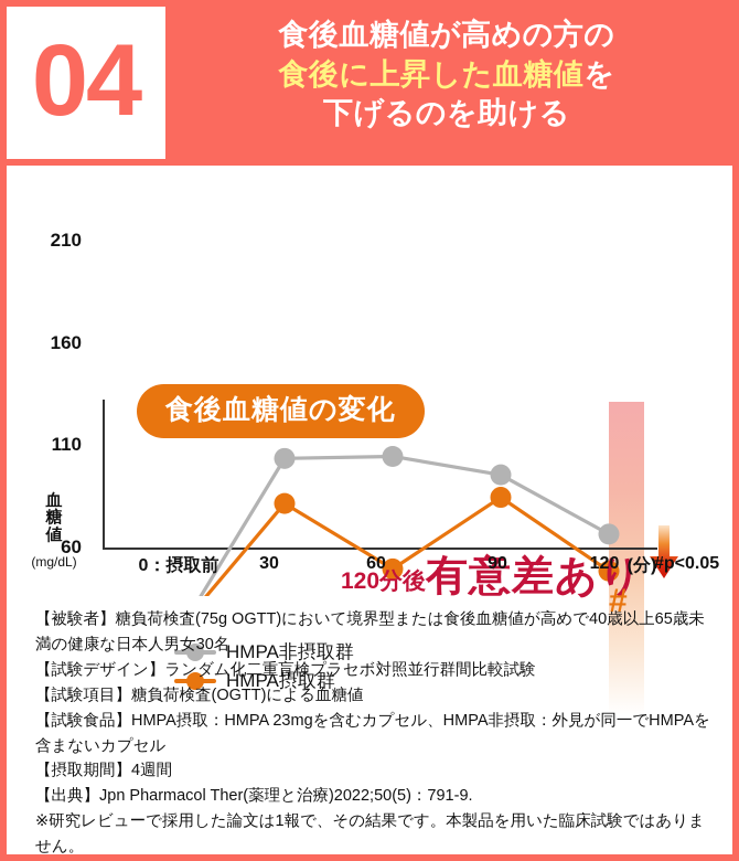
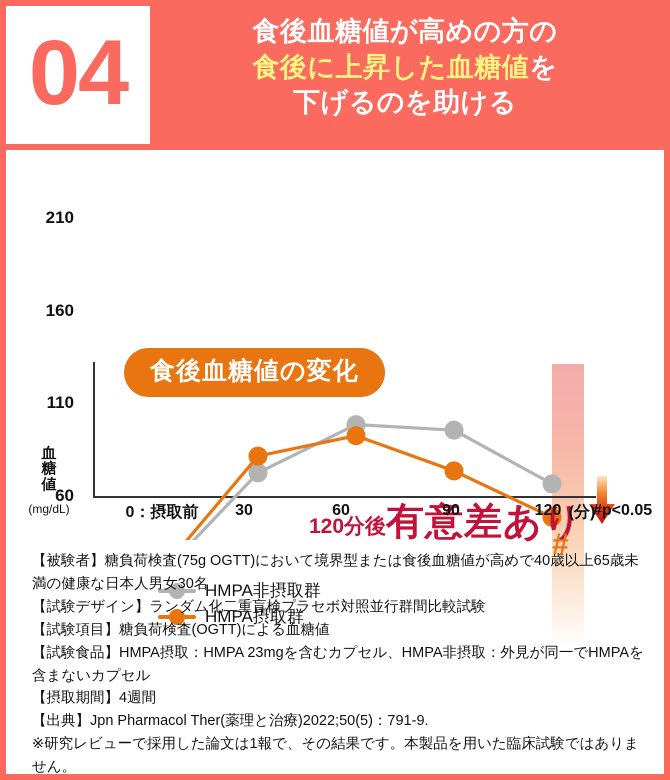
HMPA非摂取群/30: 185 -> 154
HMPA非摂取群/60: 186 -> 180
HMPA摂取群/60: 131 -> 174
HMPA摂取群/90: 166 -> 155
